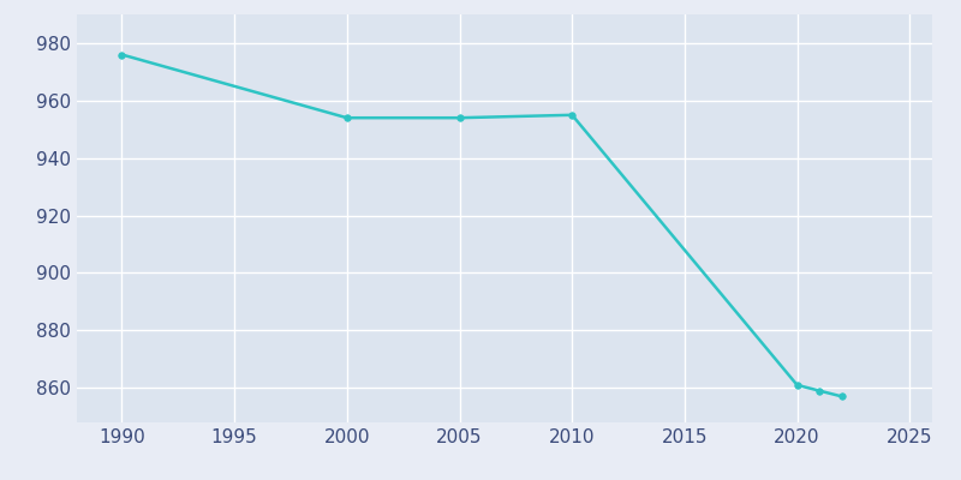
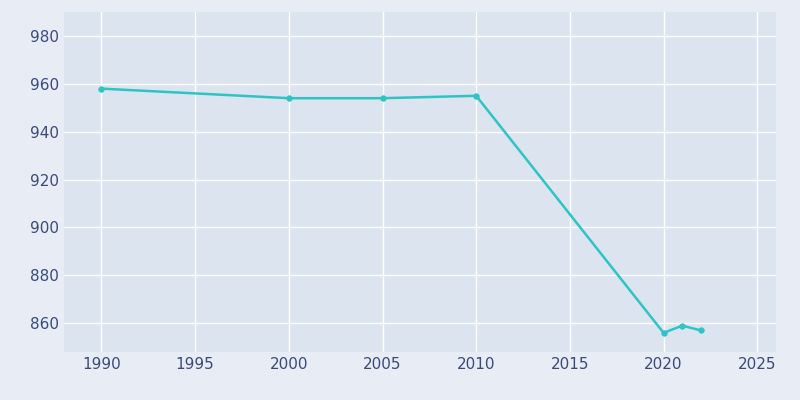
1990: 976 -> 958
2020: 861 -> 856
